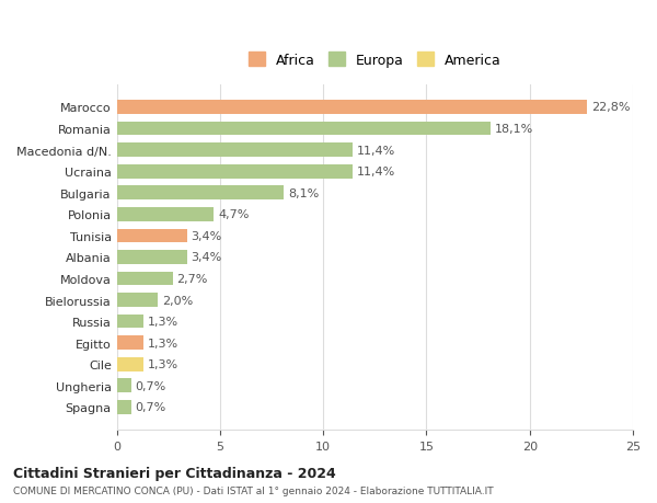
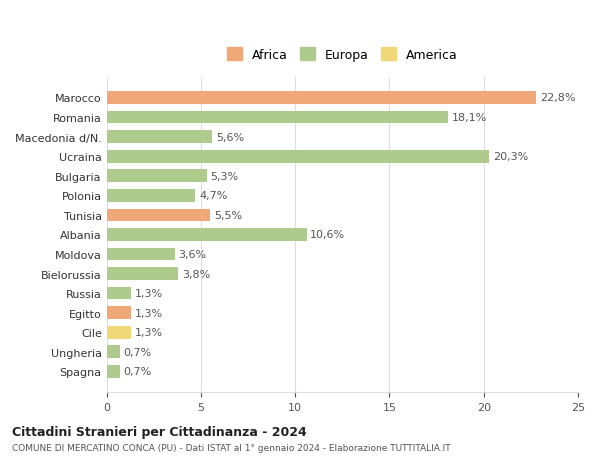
Macedonia d/N.: 11,4% -> 5,6%
Ucraina: 11,4% -> 20,3%
Bulgaria: 8,1% -> 5,3%
Tunisia: 3,4% -> 5,5%
Albania: 3,4% -> 10,6%
Moldova: 2,7% -> 3,6%
Bielorussia: 2,0% -> 3,8%
